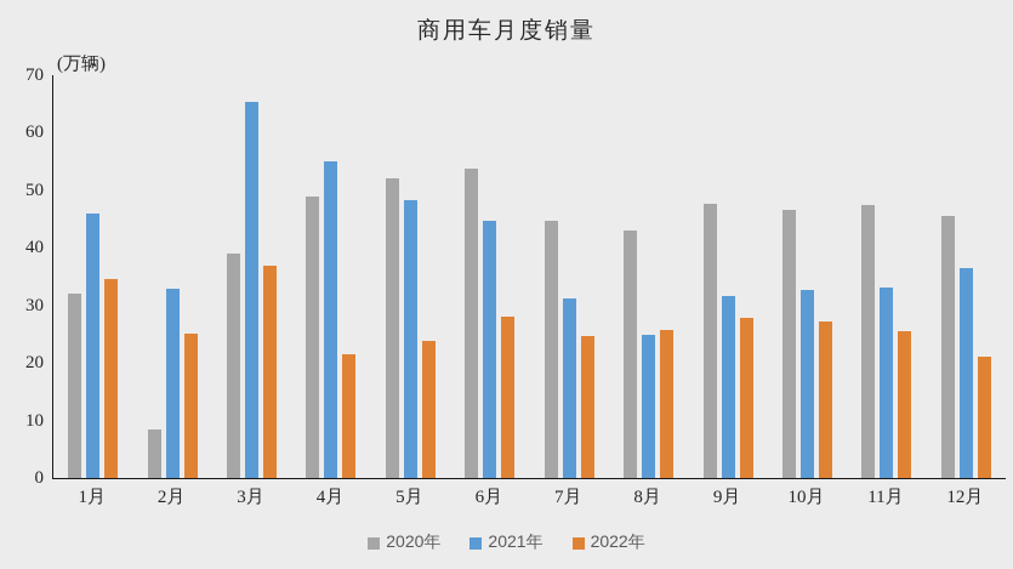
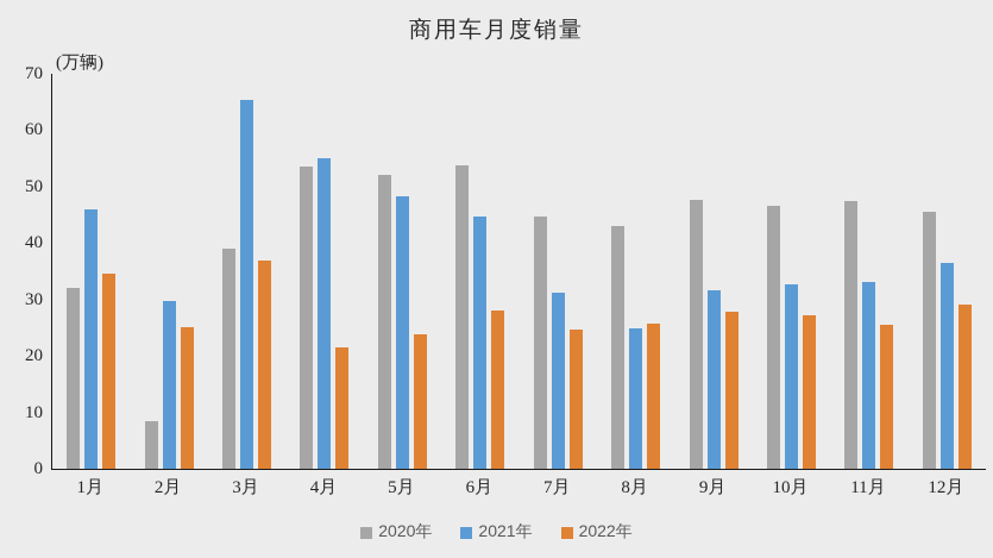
2021年/2月: 33 -> 30
2020年/4月: 49 -> 54
2022年/12月: 21 -> 29
